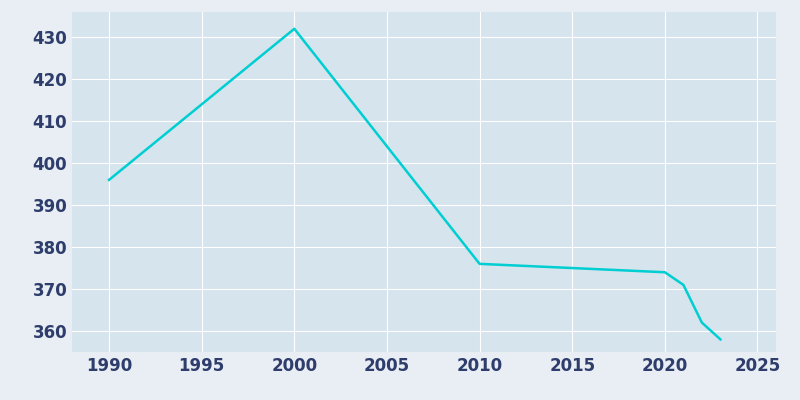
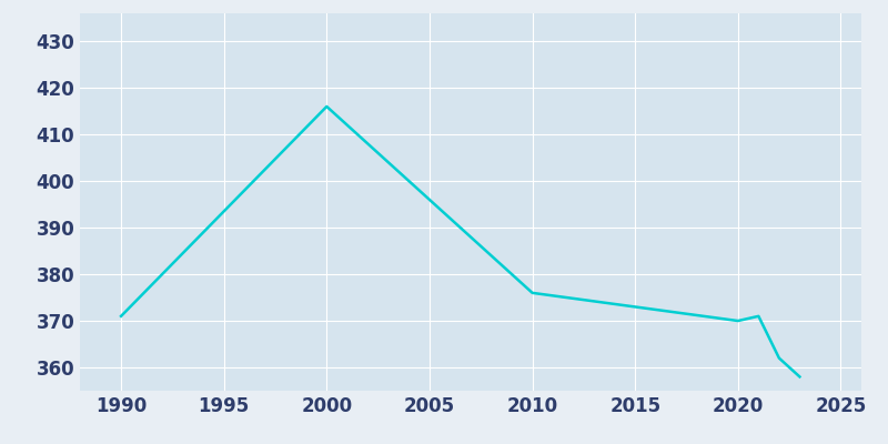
1990: 396 -> 371
2000: 432 -> 416
2020: 374 -> 370
